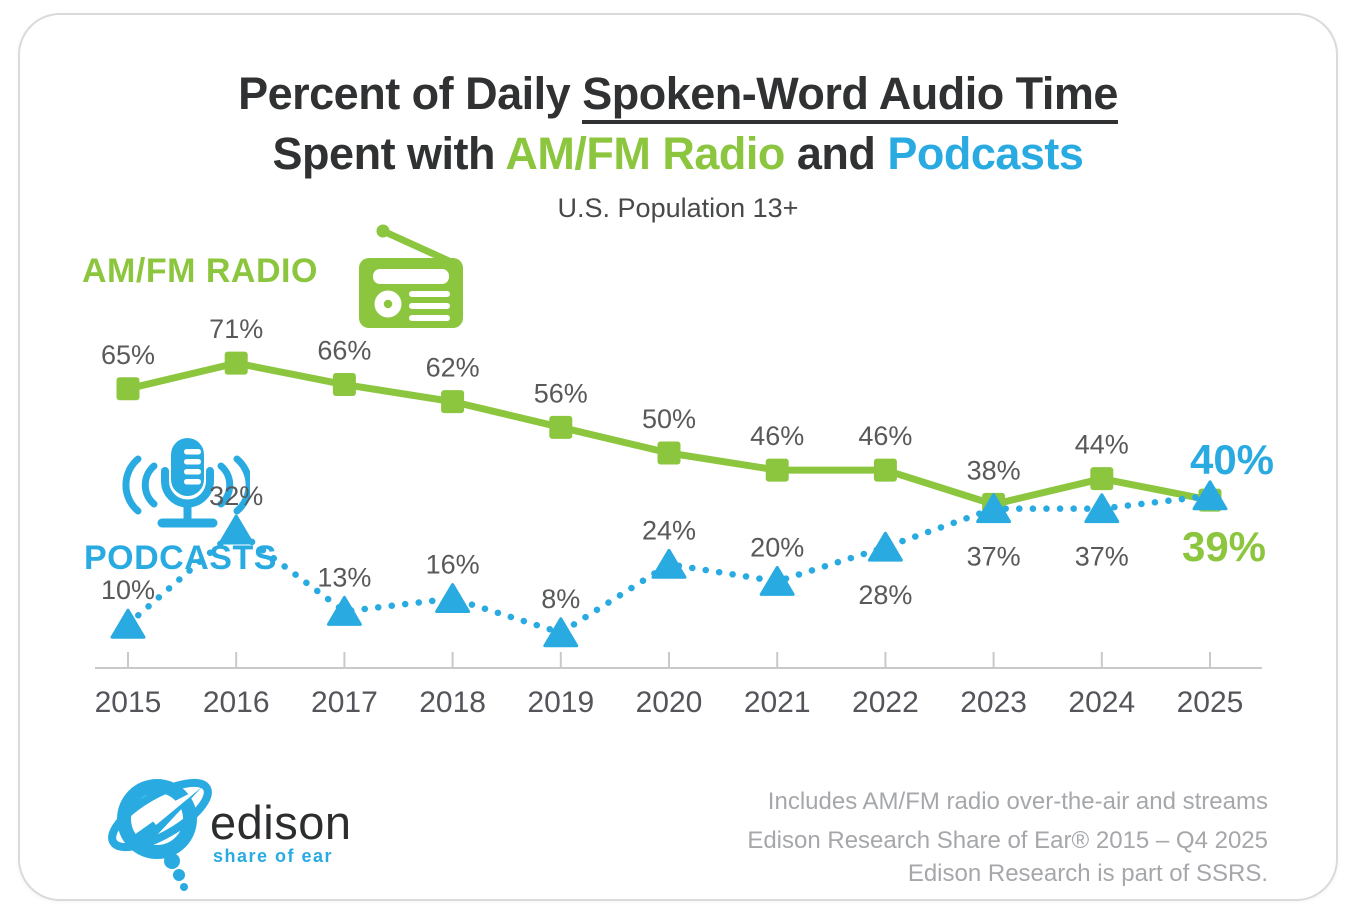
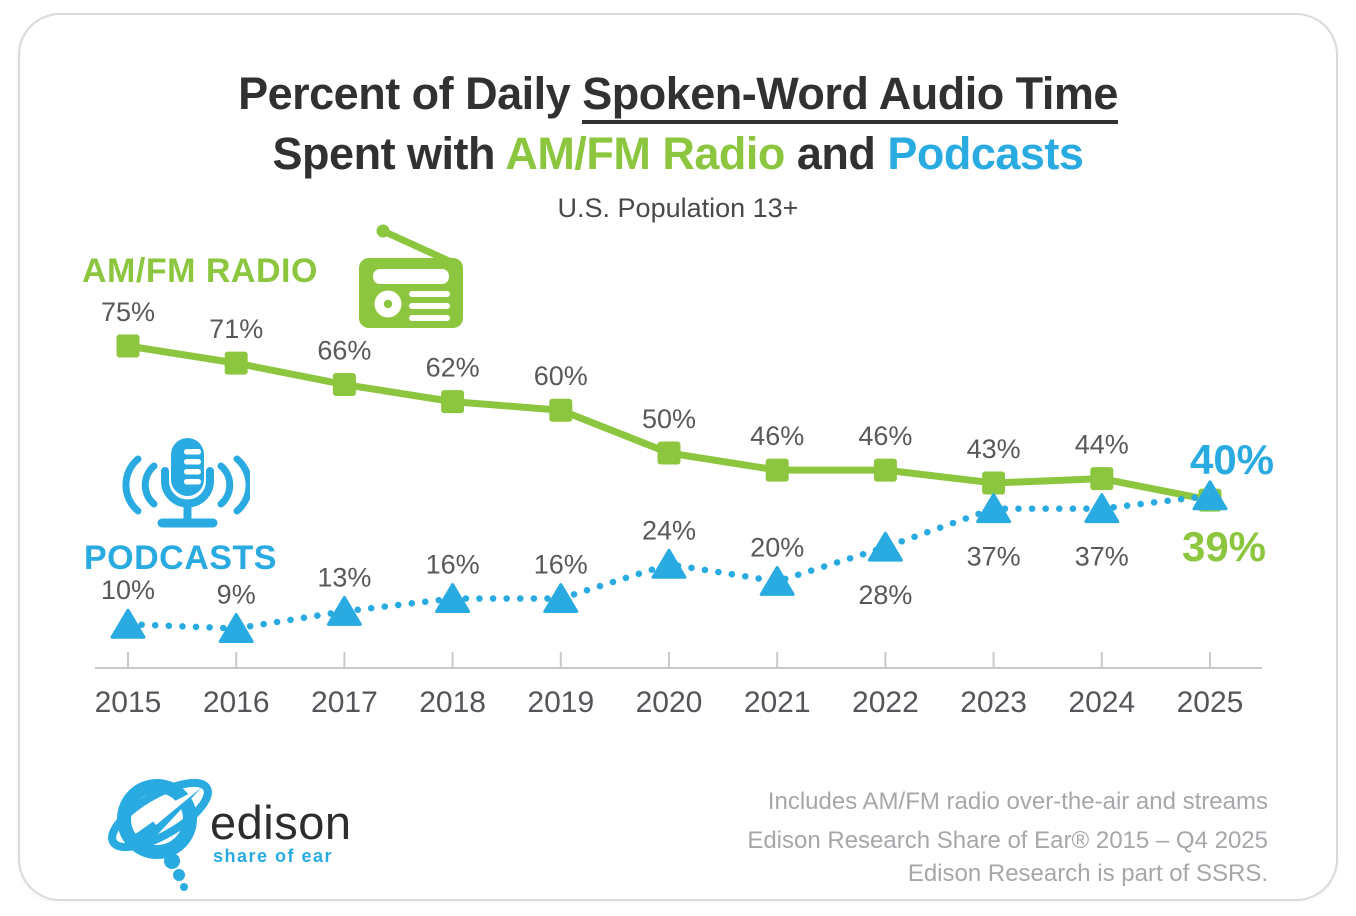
AM/FM Radio/2015: 65% -> 75%
Podcasts/2016: 32% -> 9%
AM/FM Radio/2019: 56% -> 60%
Podcasts/2019: 8% -> 16%
AM/FM Radio/2023: 38% -> 43%
